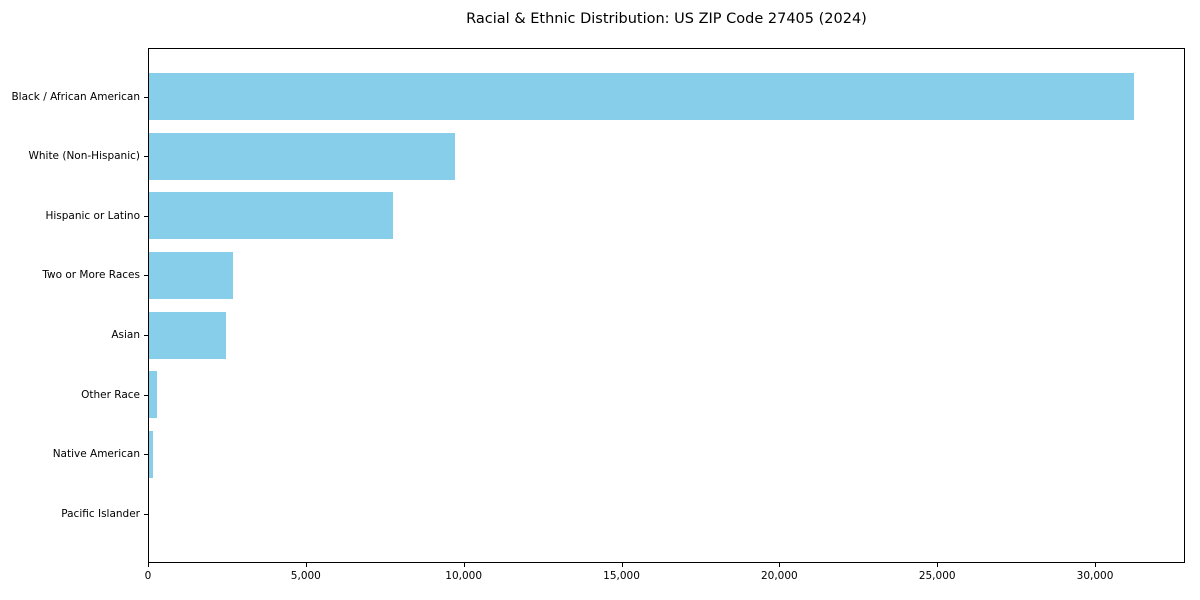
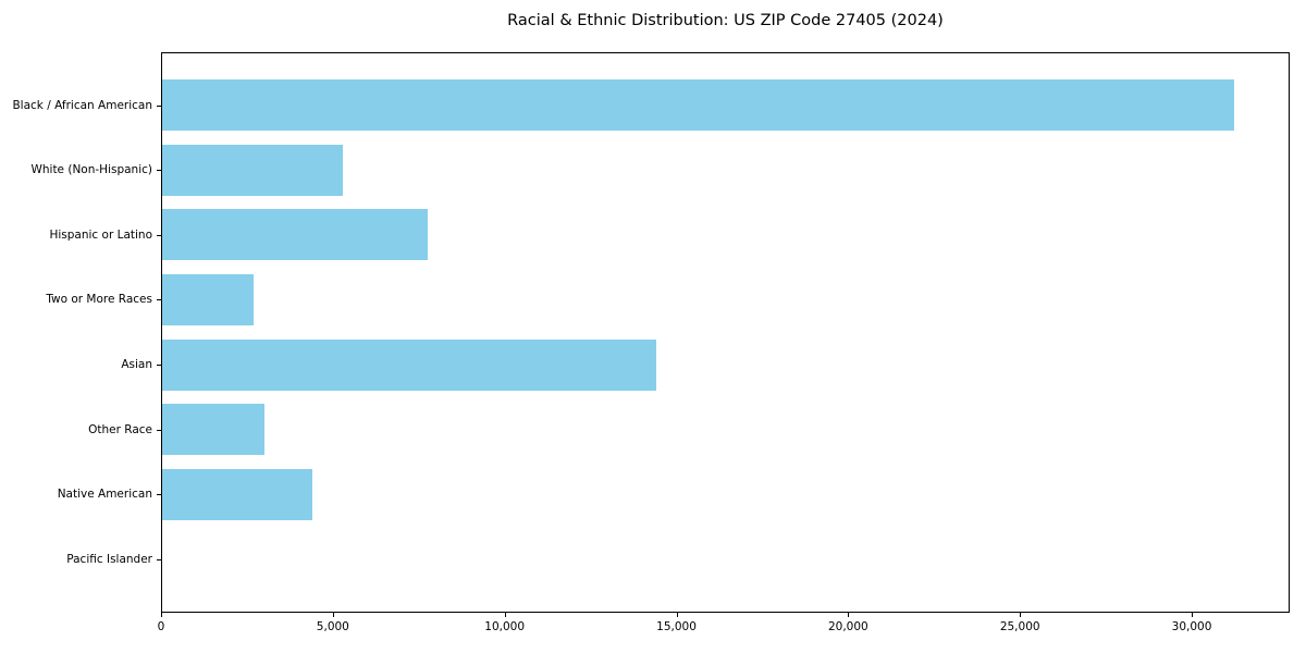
White (Non-Hispanic): 9700 -> 5300
Asian: 2500 -> 14400
Other Race: 300 -> 3000
Native American: 200 -> 4400
